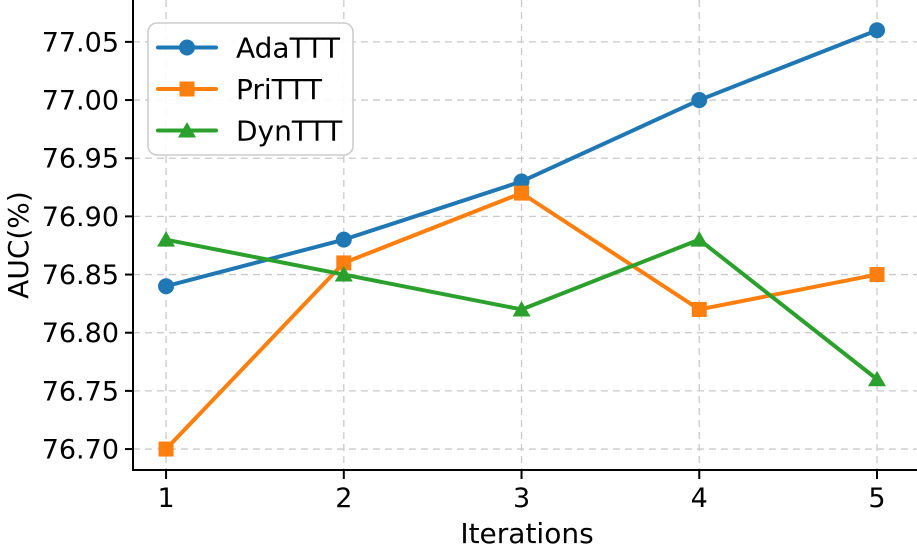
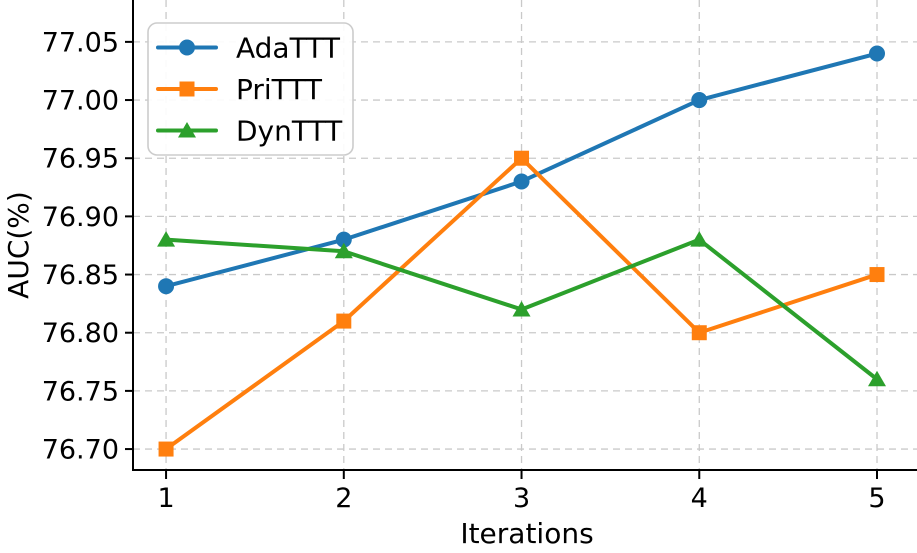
PriTTT/2: 76.86 -> 76.81
DynTTT/2: 76.85 -> 76.87
PriTTT/3: 76.92 -> 76.95
PriTTT/4: 76.82 -> 76.80
AdaTTT/5: 77.06 -> 77.04
